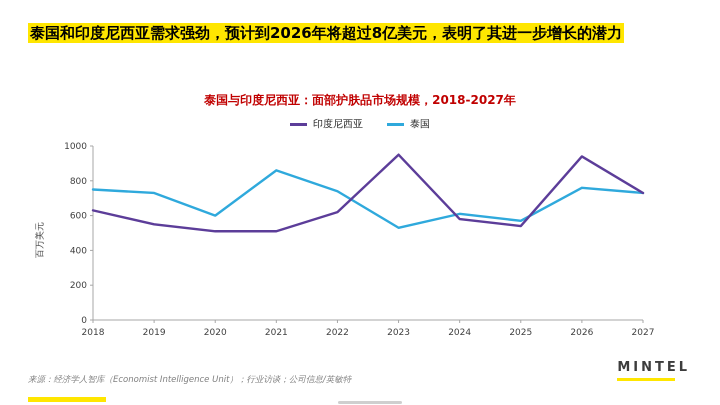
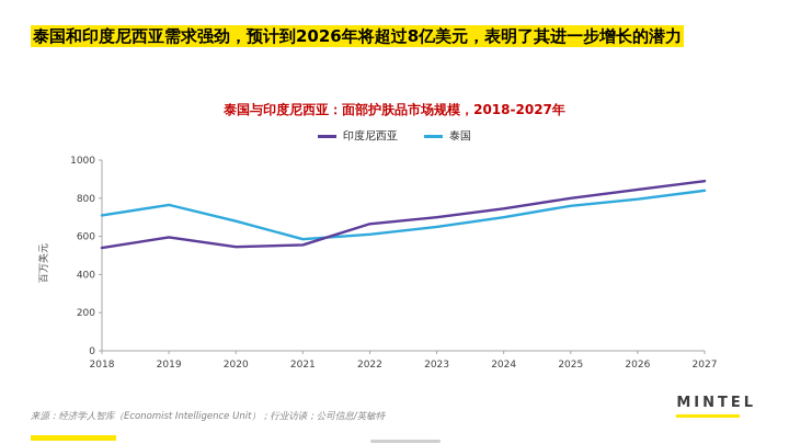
印度尼西亚/2018: 630 -> 540
泰国/2018: 750 -> 710
印度尼西亚/2019: 550 -> 600
泰国/2019: 730 -> 760
印度尼西亚/2020: 510 -> 540
泰国/2020: 600 -> 680
印度尼西亚/2021: 510 -> 560
泰国/2021: 860 -> 580
印度尼西亚/2022: 620 -> 660
泰国/2022: 740 -> 610
印度尼西亚/2023: 950 -> 700
泰国/2023: 530 -> 650
印度尼西亚/2024: 580 -> 740
泰国/2024: 610 -> 700
印度尼西亚/2025: 540 -> 800
泰国/2025: 570 -> 760
印度尼西亚/2026: 940 -> 840
泰国/2026: 760 -> 800
印度尼西亚/2027: 730 -> 890
泰国/2027: 730 -> 840
